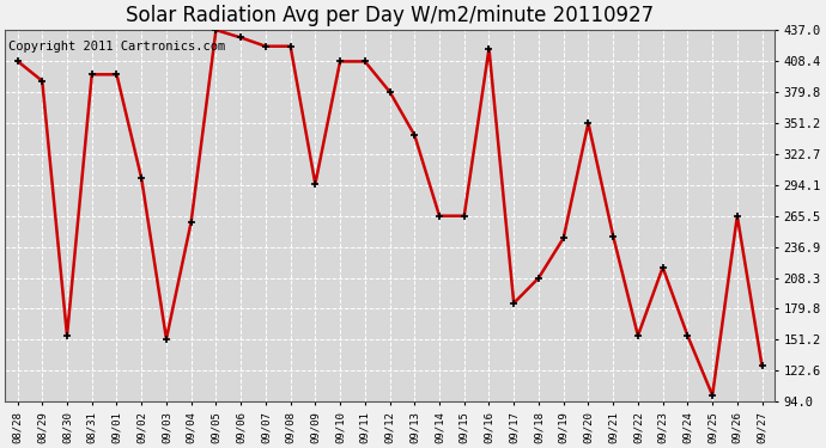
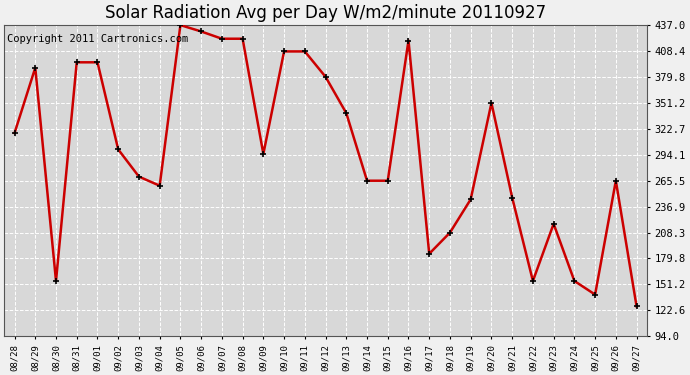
08/28: 408 -> 318
09/03: 152 -> 270
09/25: 100 -> 140
